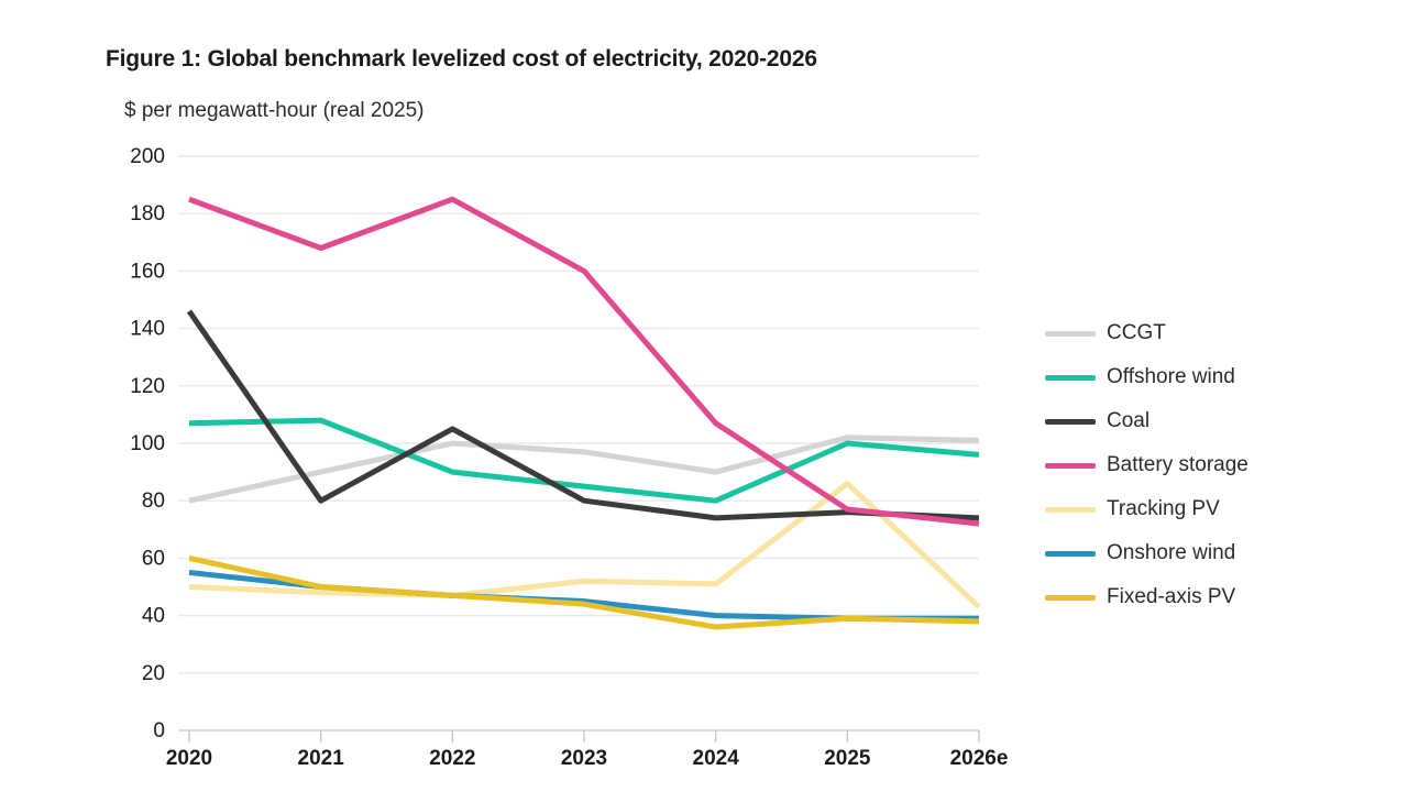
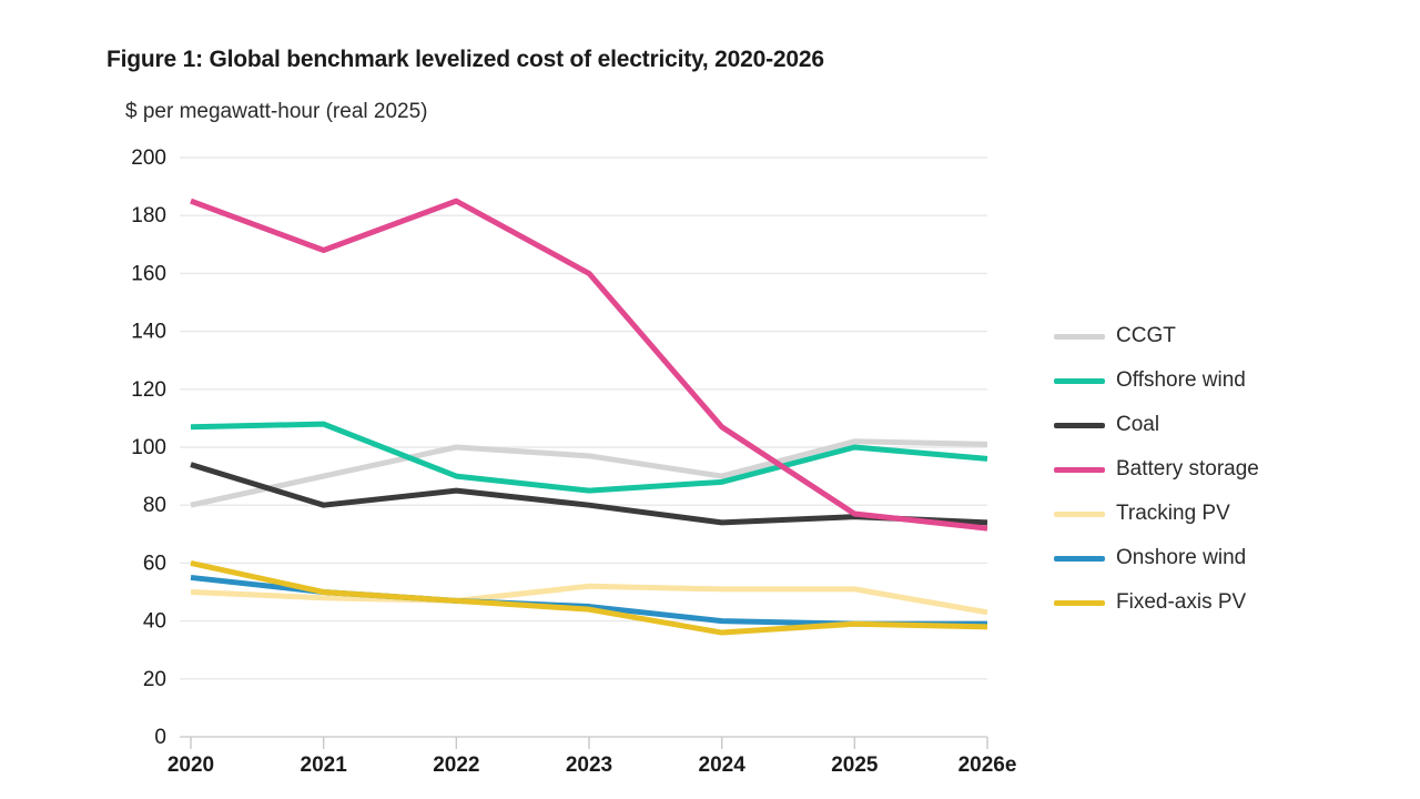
Coal/2020: 146 -> 94
Coal/2022: 105 -> 85
Offshore wind/2024: 80 -> 88
Tracking PV/2025: 86 -> 51
